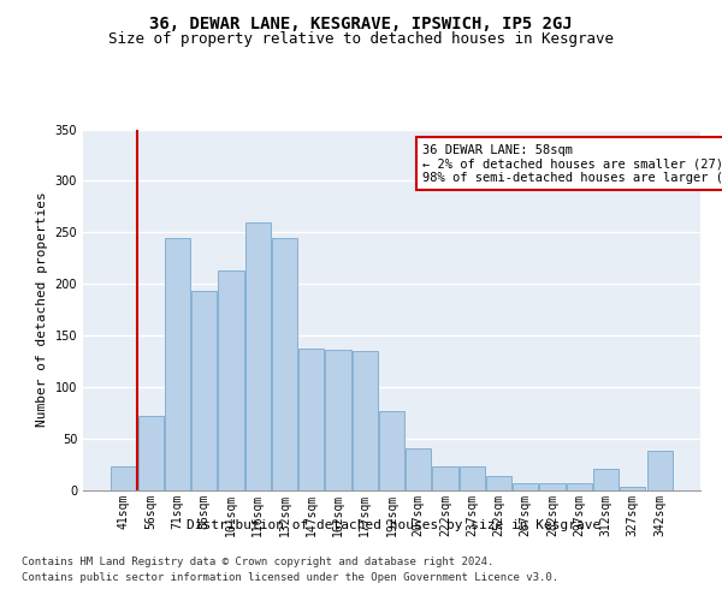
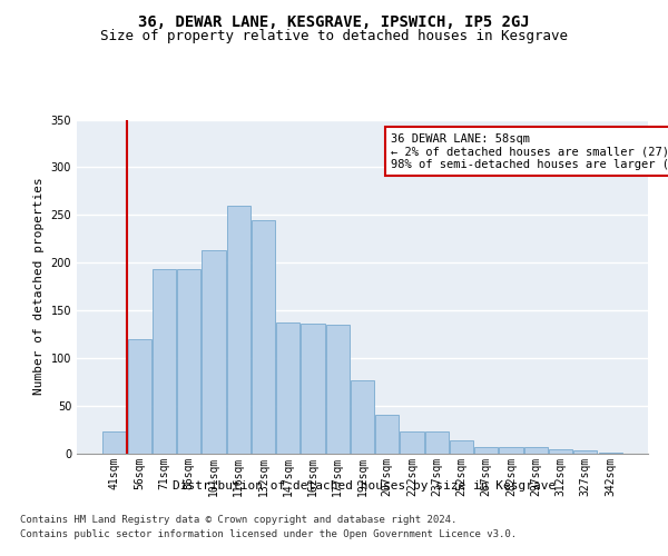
56sqm: 72 -> 120
71sqm: 244 -> 193
312sqm: 20 -> 4
342sqm: 38 -> 1
